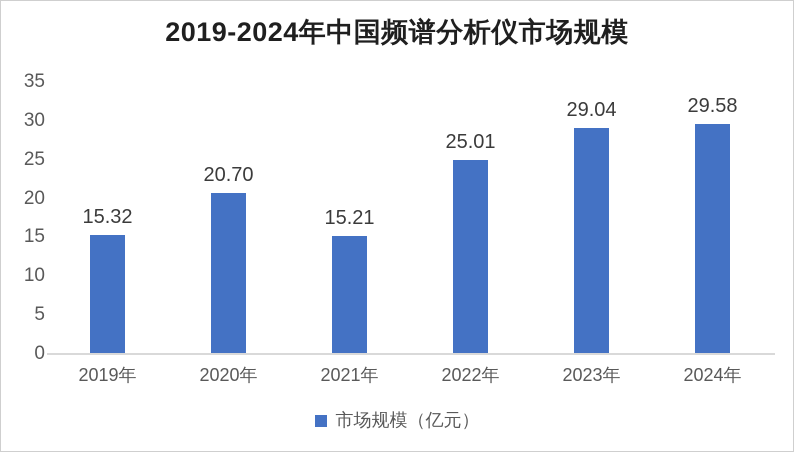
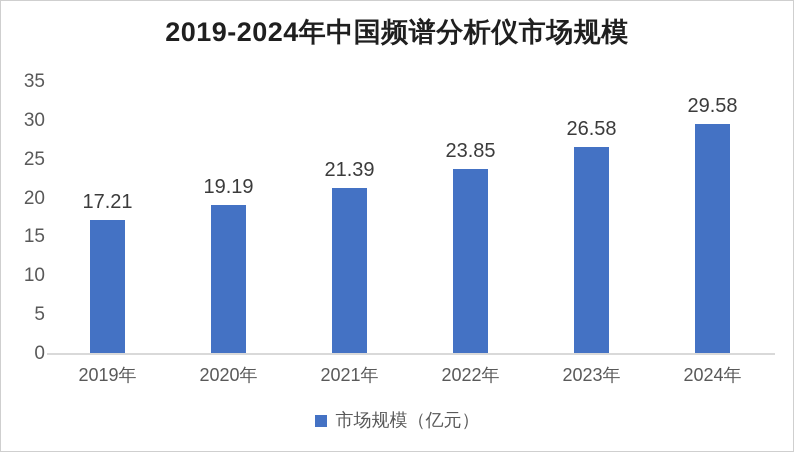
2019年: 15.32 -> 17.21
2020年: 20.70 -> 19.19
2021年: 15.21 -> 21.39
2022年: 25.01 -> 23.85
2023年: 29.04 -> 26.58
